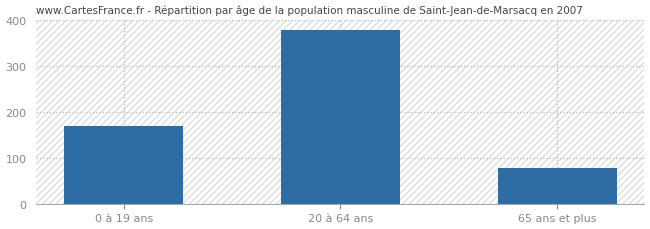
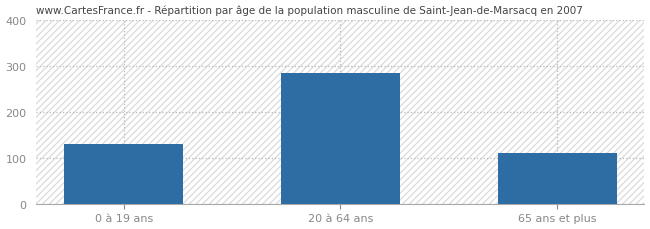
0 à 19 ans: 170 -> 130
20 à 64 ans: 378 -> 285
65 ans et plus: 78 -> 110
